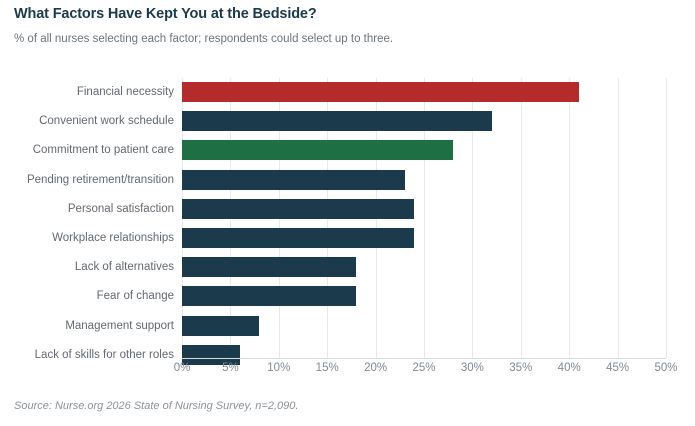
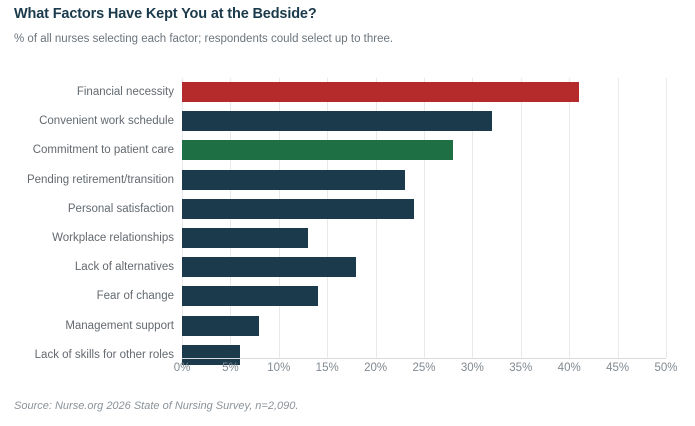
Workplace relationships: 24% -> 13%
Fear of change: 18% -> 14%
